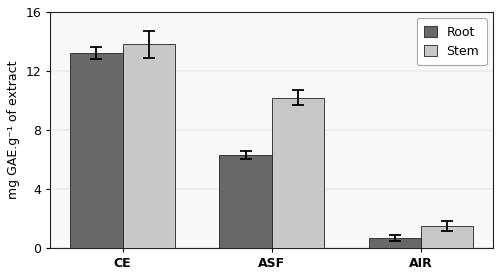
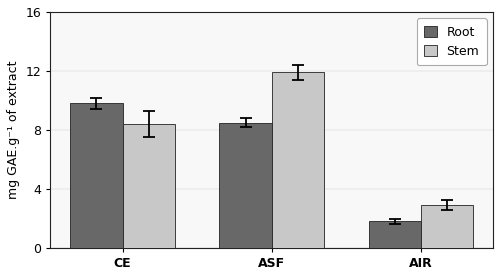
Root/CE: 13.2 -> 9.8
Stem/CE: 13.8 -> 8.4
Root/ASF: 6.3 -> 8.5
Stem/ASF: 10.2 -> 11.9
Root/AIR: 0.7 -> 1.8
Stem/AIR: 1.5 -> 2.9
